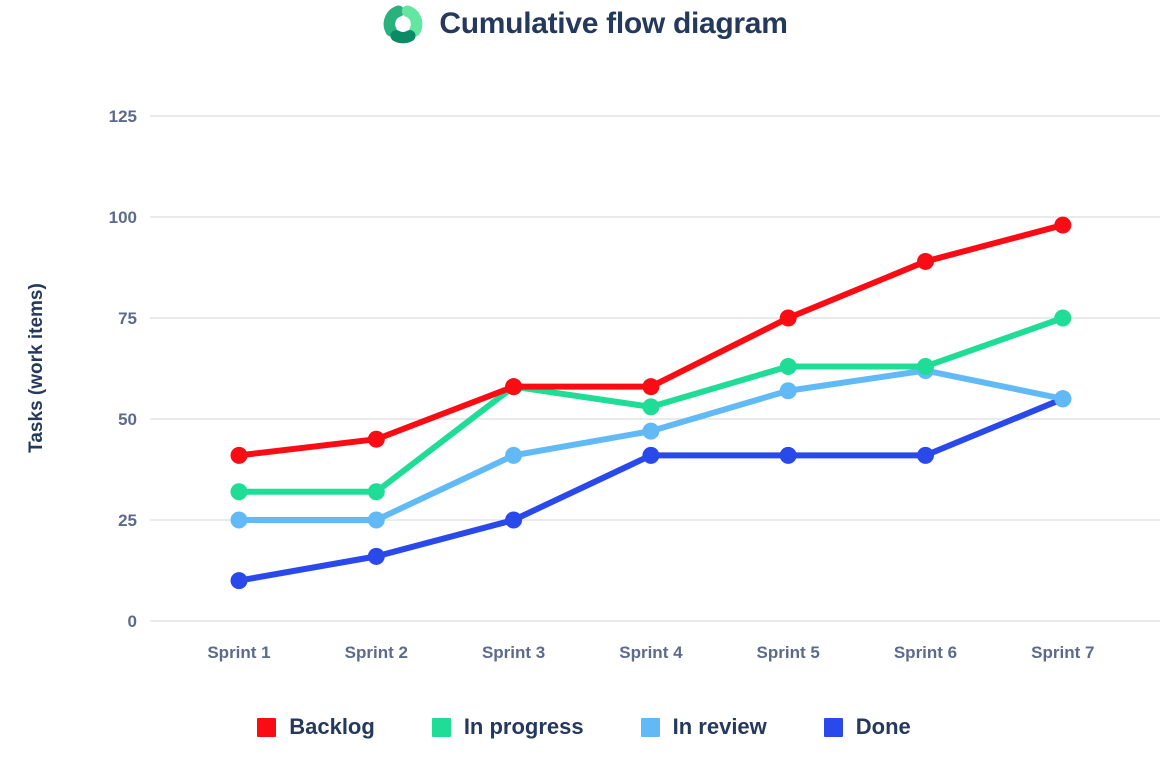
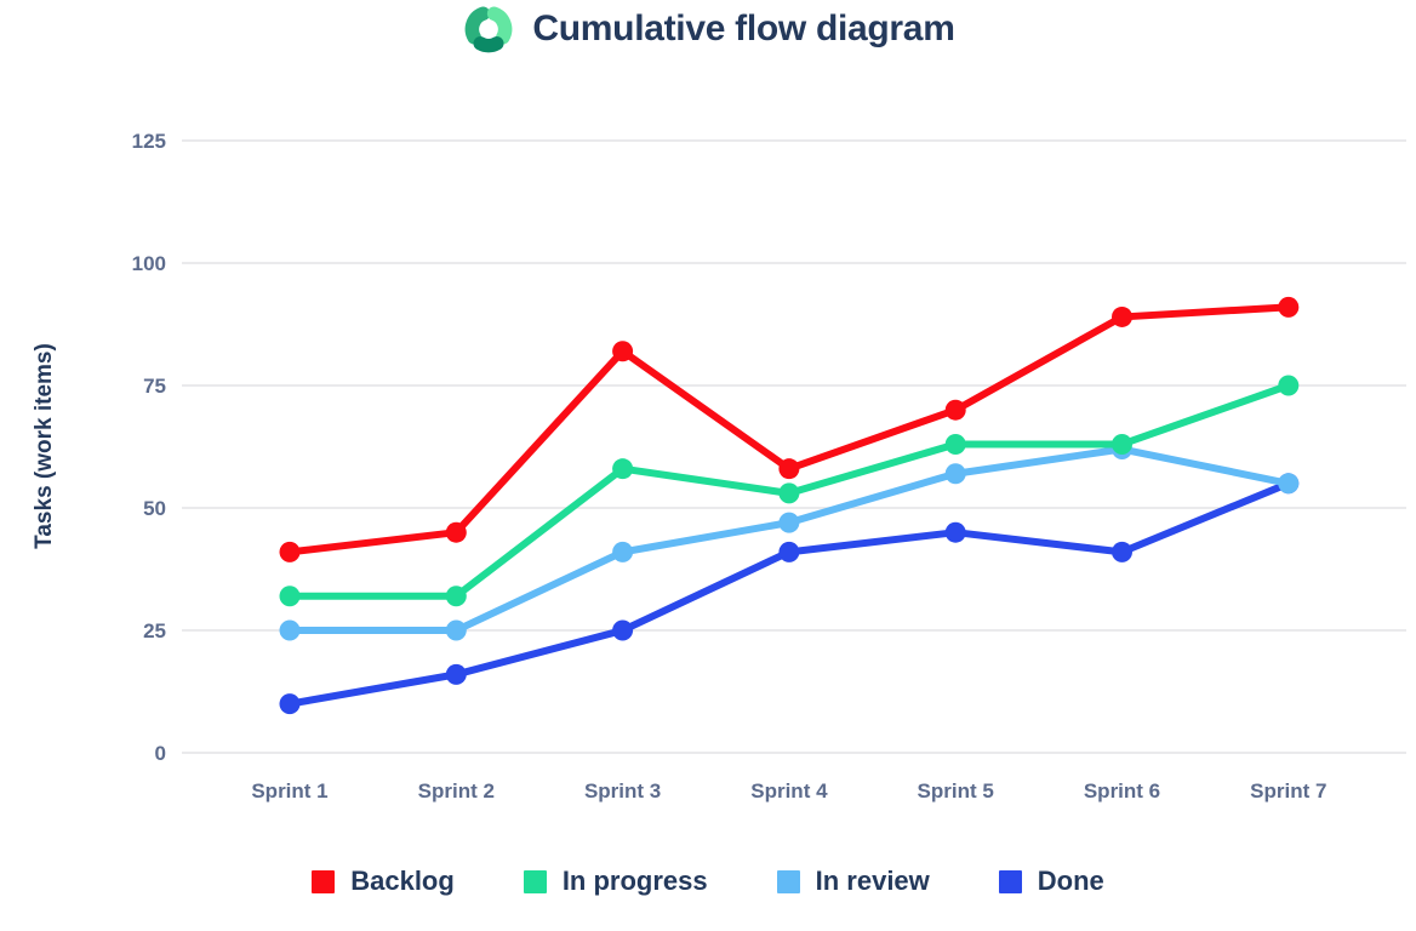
Backlog/Sprint 3: 58 -> 82
Backlog/Sprint 5: 75 -> 70
Done/Sprint 5: 41 -> 45
Backlog/Sprint 7: 98 -> 91
